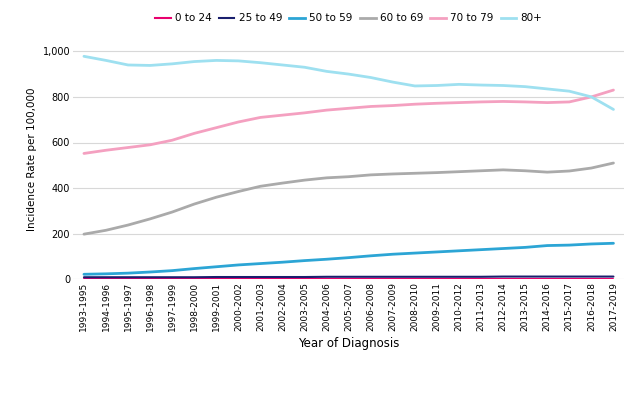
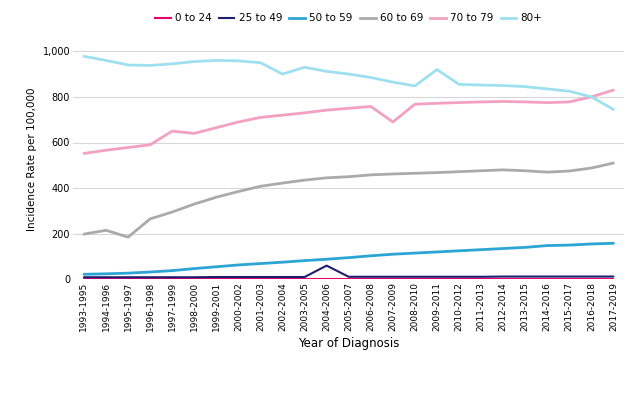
60 to 69/1995-1997: 238 -> 185
70 to 79/1997-1999: 610 -> 650
80+/2002-2004: 940 -> 900
25 to 49/2004-2006: 11 -> 60
70 to 79/2007-2009: 762 -> 690
80+/2009-2011: 850 -> 920
